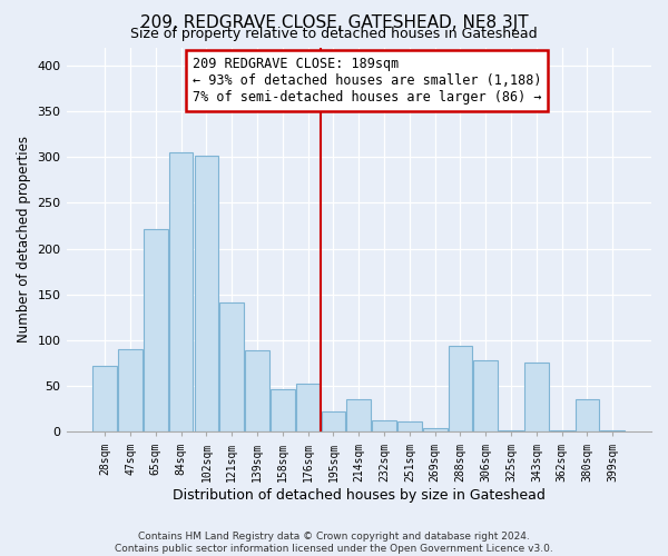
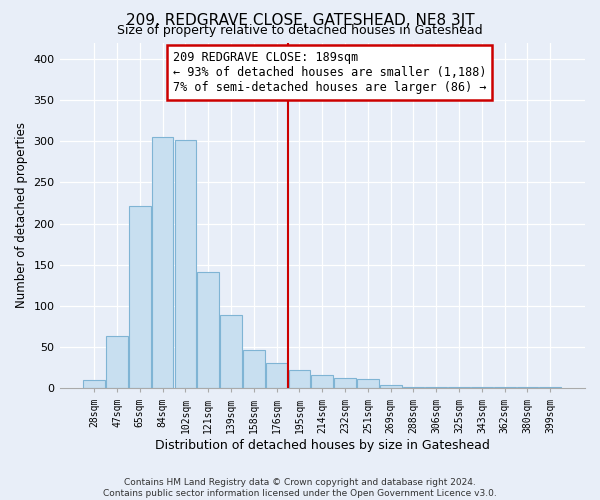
28sqm: 72 -> 10
47sqm: 90 -> 63
176sqm: 52 -> 31
214sqm: 36 -> 16
288sqm: 94 -> 2
306sqm: 78 -> 2
343sqm: 76 -> 1
380sqm: 36 -> 1
